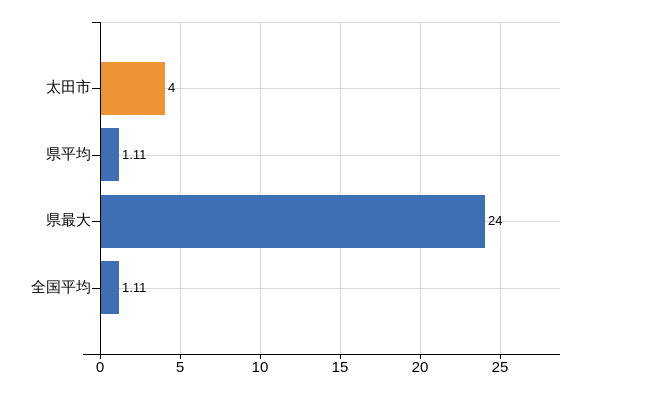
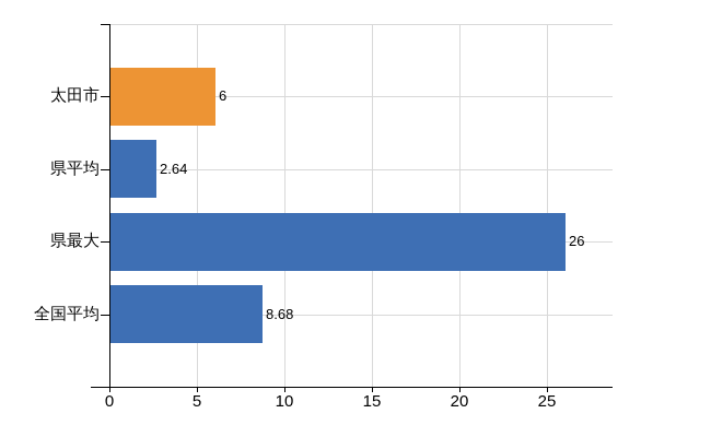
太田市: 4 -> 6
県平均: 1.11 -> 2.64
県最大: 24 -> 26
全国平均: 1.11 -> 8.68
